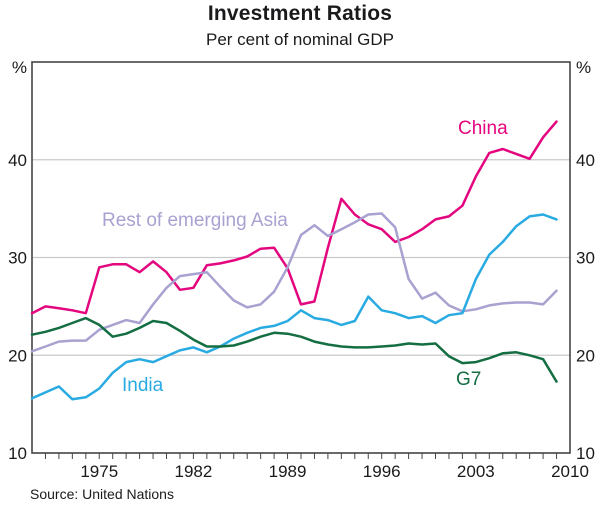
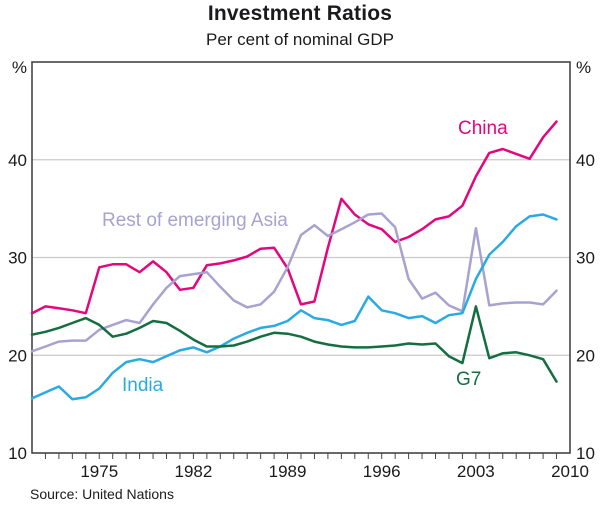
Rest of emerging Asia/2003: 25 -> 33
G7/2003: 19 -> 25
